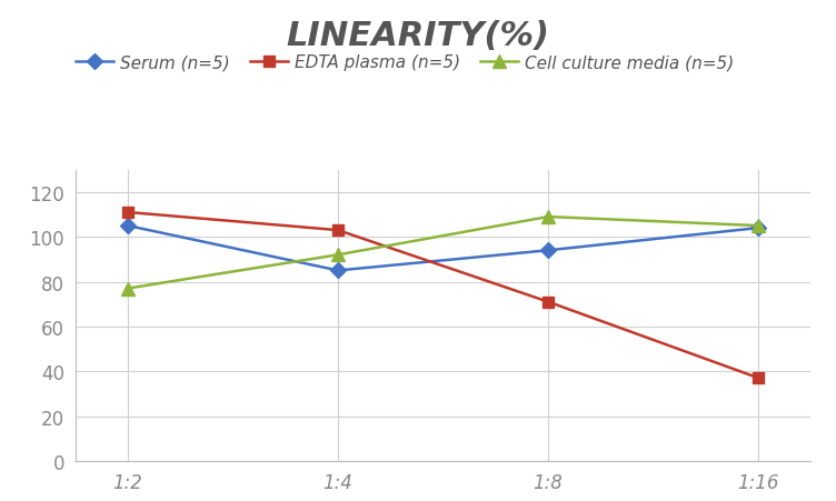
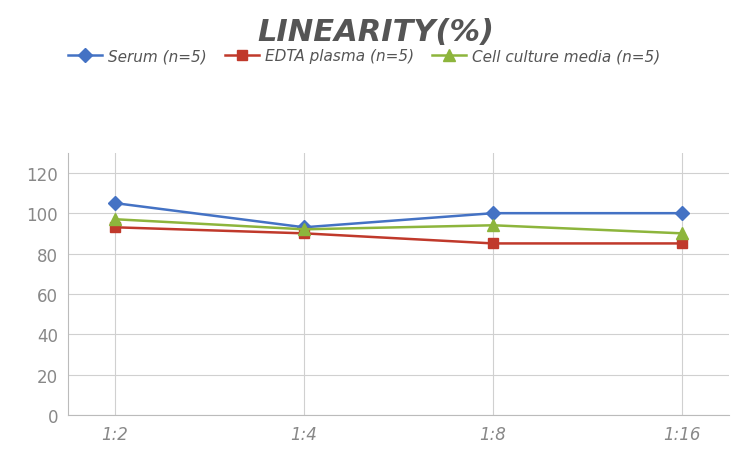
EDTA plasma (n=5)/1:2: 111 -> 93
Cell culture media (n=5)/1:2: 77 -> 97
Serum (n=5)/1:4: 85 -> 93
EDTA plasma (n=5)/1:4: 103 -> 90
Serum (n=5)/1:8: 94 -> 100
EDTA plasma (n=5)/1:8: 71 -> 85
Cell culture media (n=5)/1:8: 109 -> 94
Serum (n=5)/1:16: 104 -> 100
EDTA plasma (n=5)/1:16: 37 -> 85
Cell culture media (n=5)/1:16: 105 -> 90
